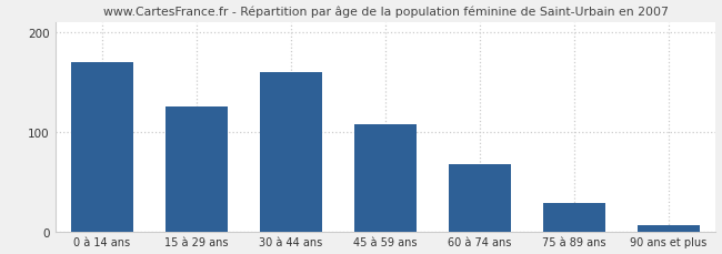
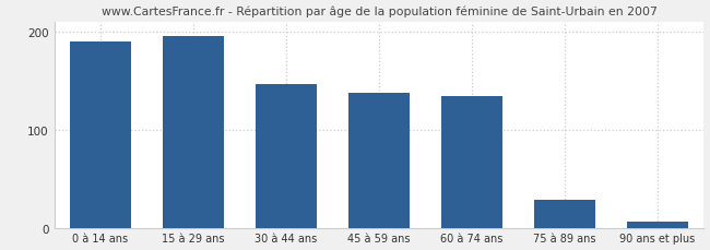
0 à 14 ans: 170 -> 190
15 à 29 ans: 125 -> 196
30 à 44 ans: 160 -> 146
45 à 59 ans: 107 -> 138
60 à 74 ans: 68 -> 134
